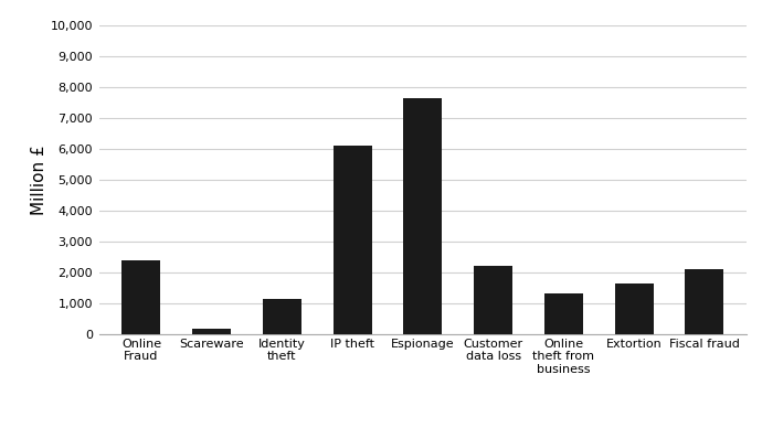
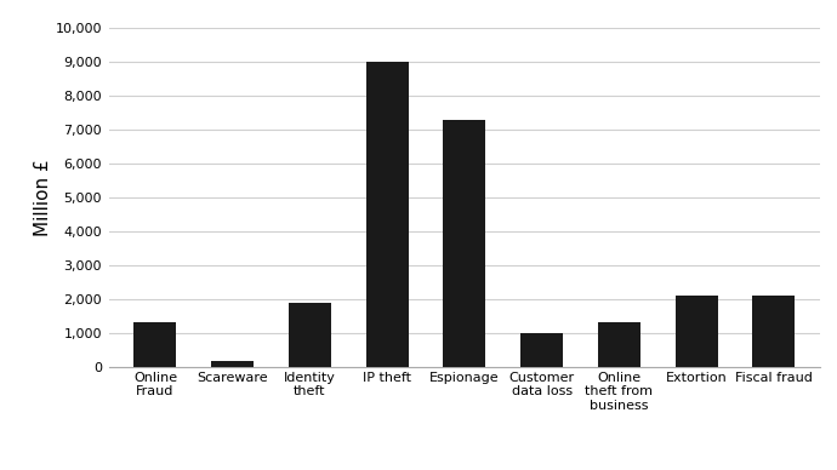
Online Fraud: 2,400 -> 1,300
Identity theft: 1,150 -> 1,900
IP theft: 6,100 -> 9,000
Espionage: 7,650 -> 7,300
Customer data loss: 2,200 -> 1,000
Extortion: 1,650 -> 2,100
